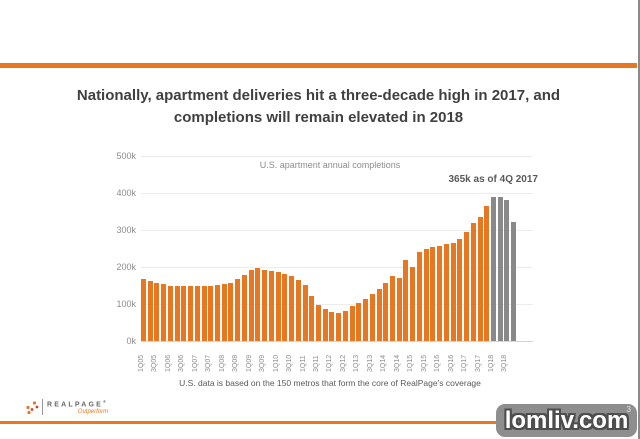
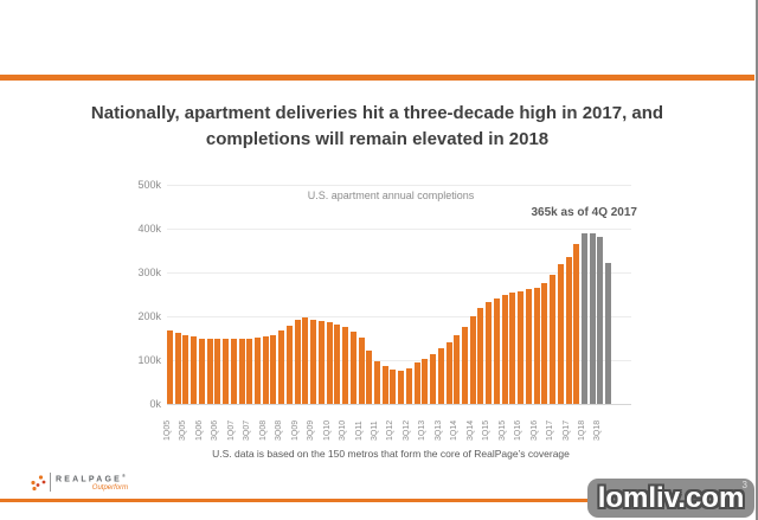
3Q14: 170k -> 200k
1Q15: 200k -> 230k
